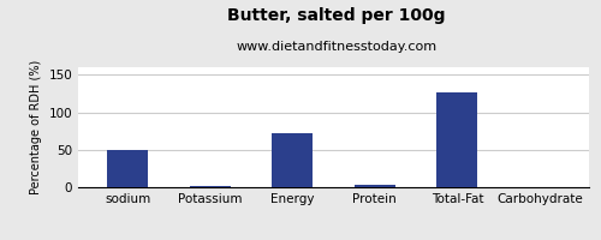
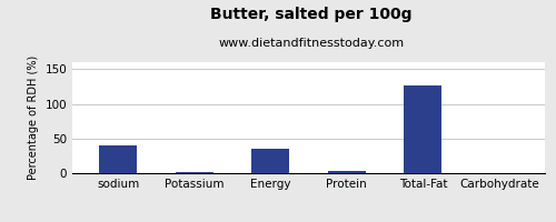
sodium: 50 -> 40
Energy: 72 -> 36
